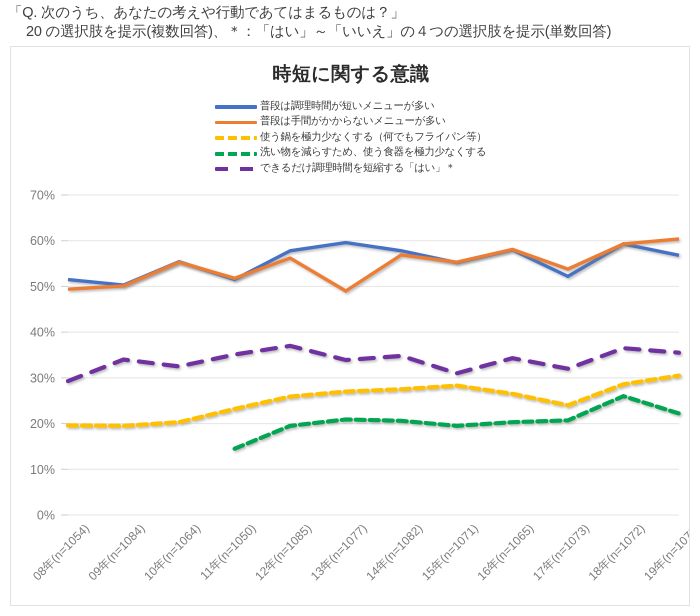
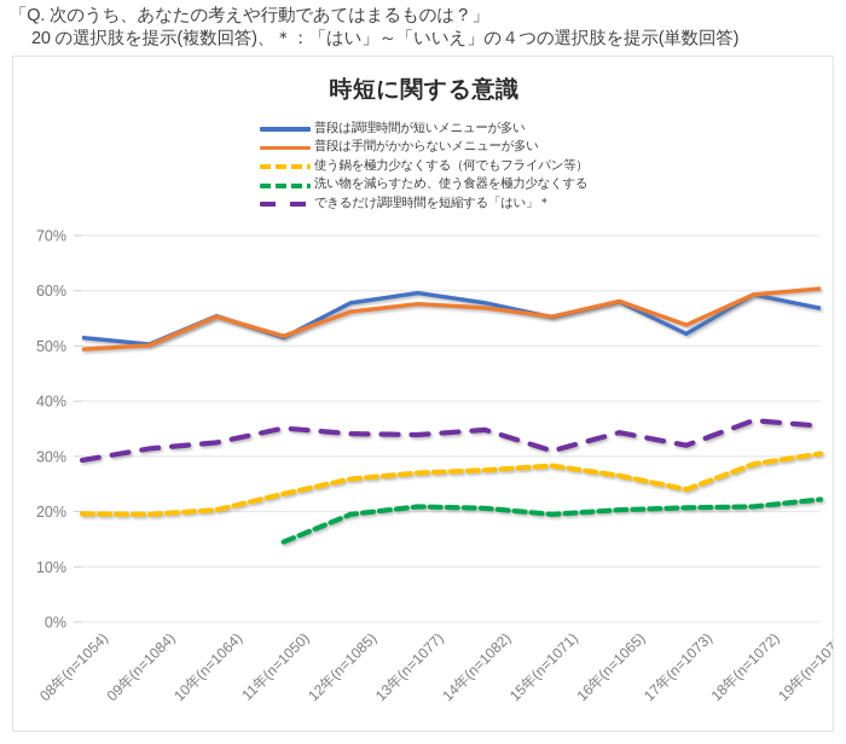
できるだけ調理時間を短縮する「はい」＊/09年(n=1084): 34% -> 31%
できるだけ調理時間を短縮する「はい」＊/12年(n=1085): 37% -> 34%
普段は手間がかからないメニューが多い/13年(n=1077): 49% -> 58%
洗い物を減らすため、使う食器を極力少なくする/18年(n=1072): 26% -> 21%
